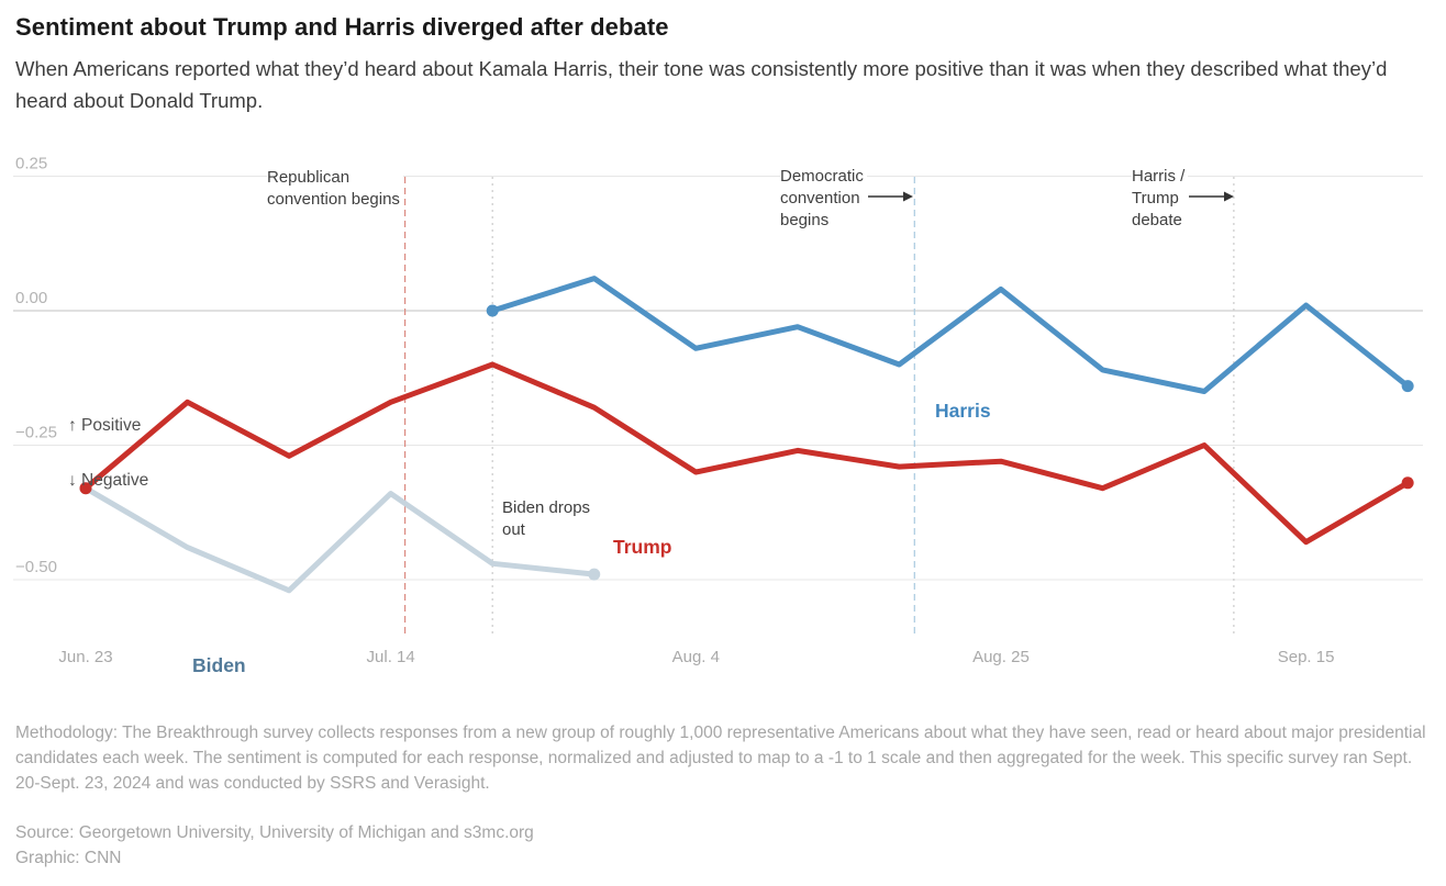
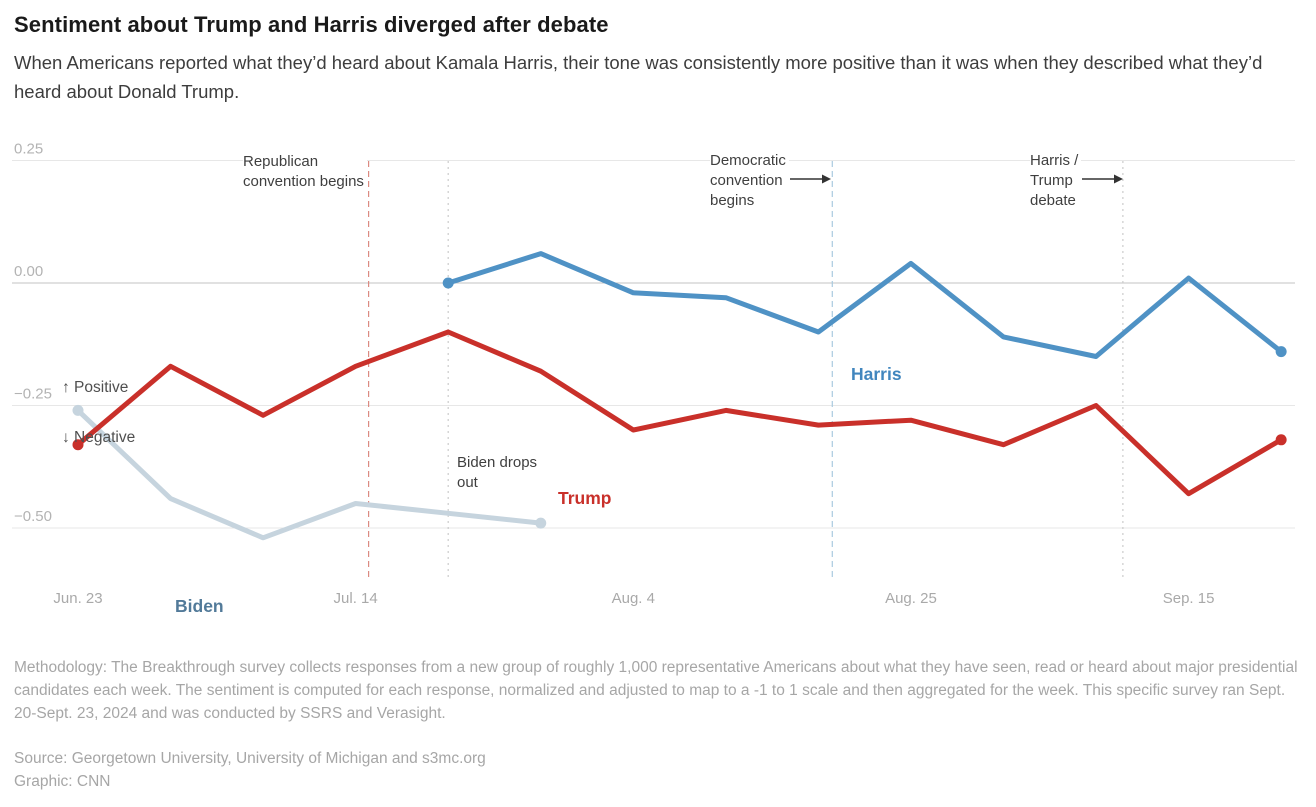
Biden/Jun. 23: -0.33 -> -0.26
Biden/Jul. 14: -0.34 -> -0.45
Harris/Aug. 4: -0.07 -> -0.02
